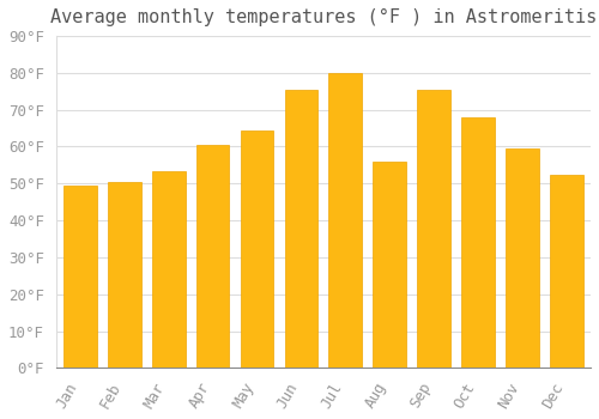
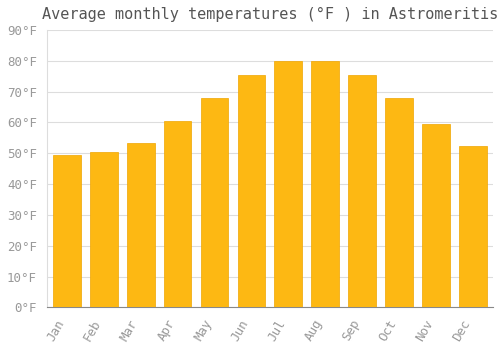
May: 64.5°F -> 68.0°F
Aug: 56.0°F -> 80.0°F
